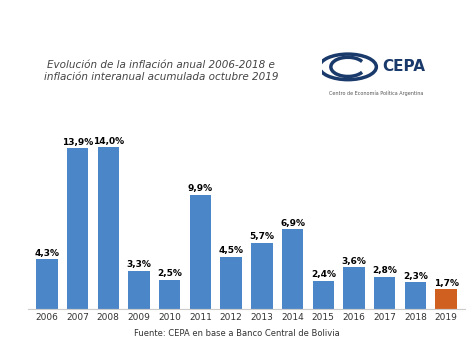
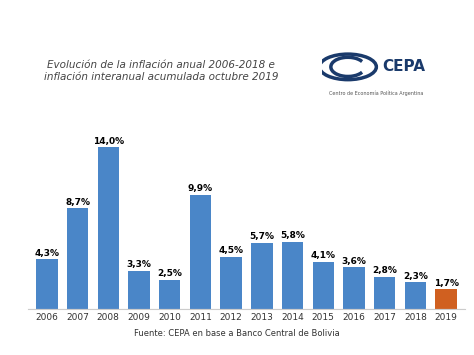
2007: 13,9% -> 8,7%
2014: 6,9% -> 5,8%
2015: 2,4% -> 4,1%
